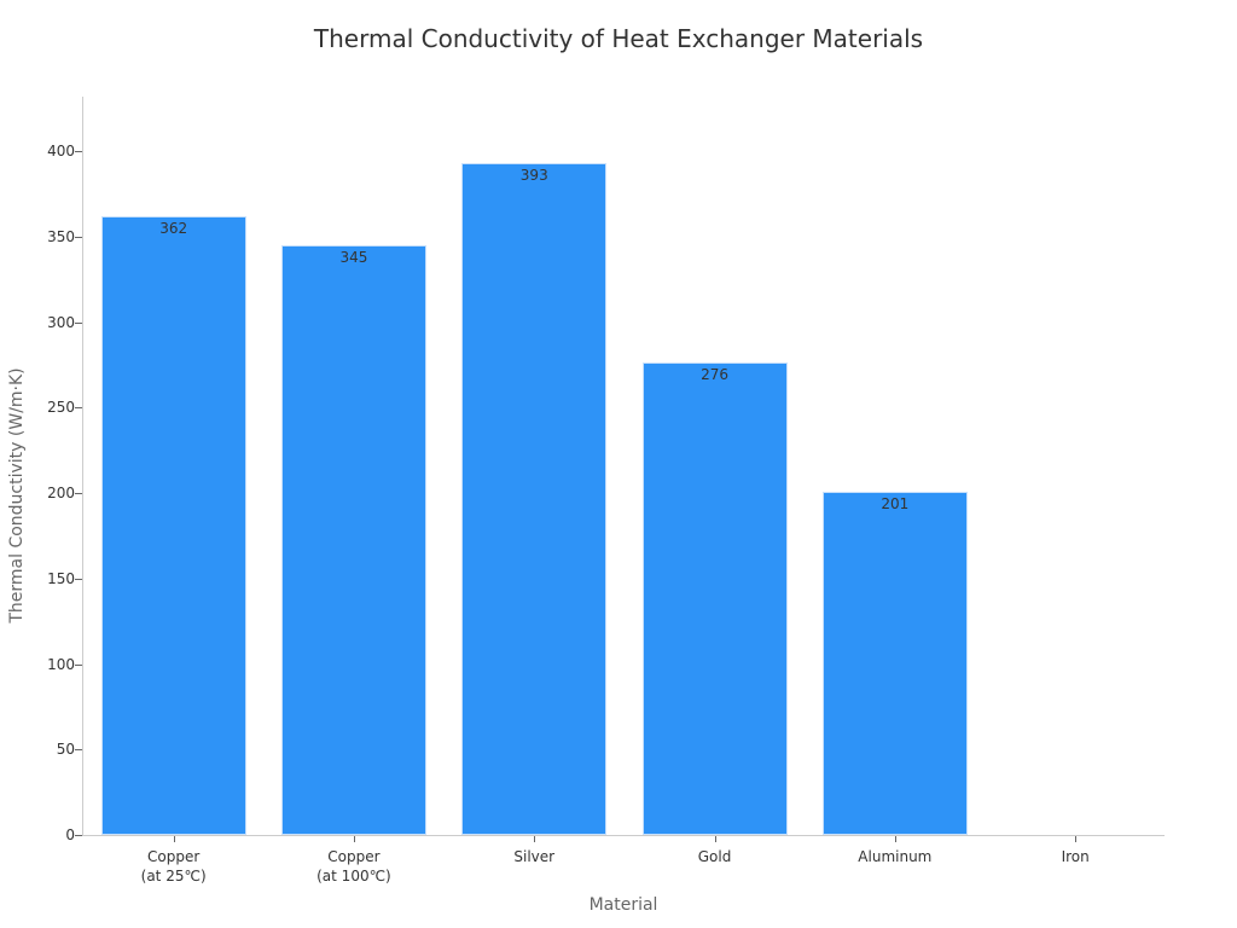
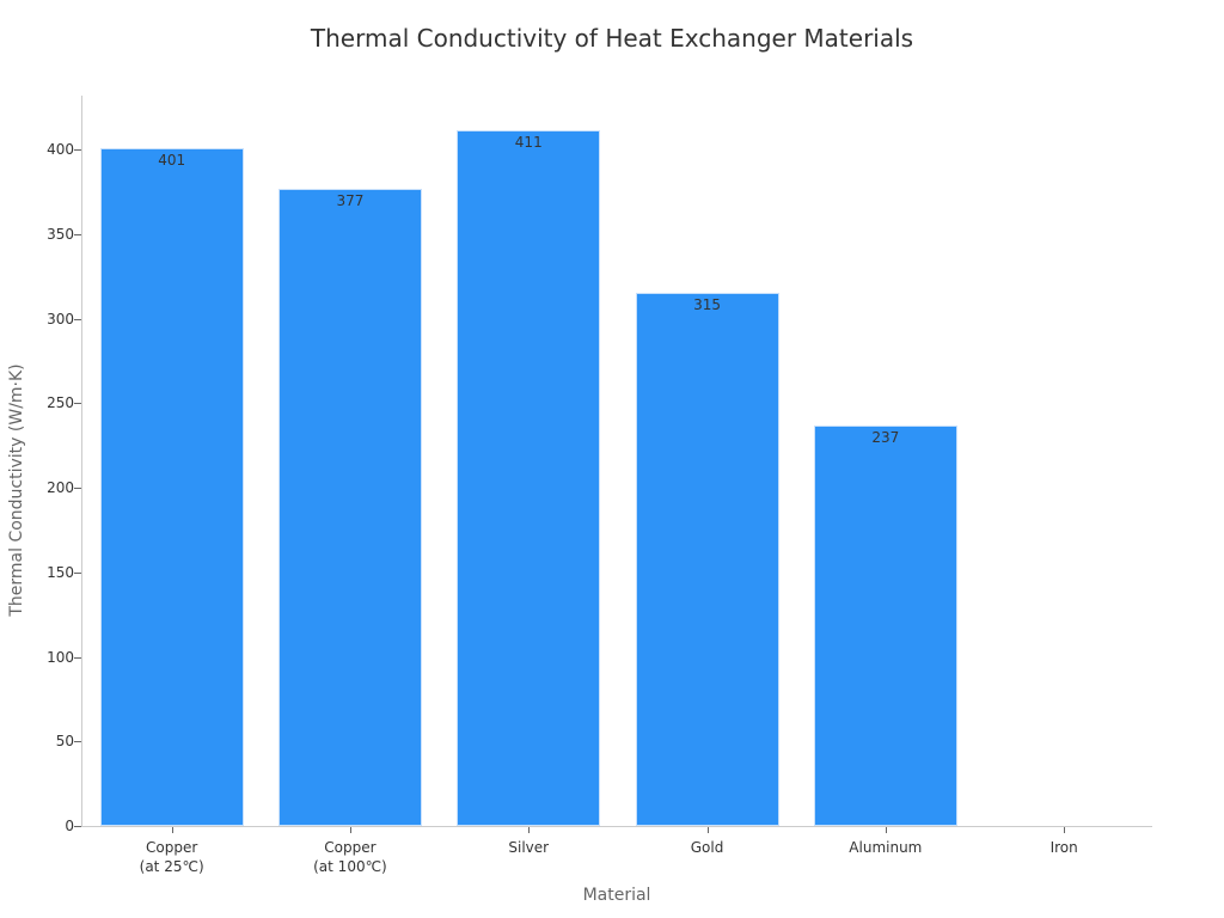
Copper (at 25℃): 362 -> 401
Copper (at 100℃): 345 -> 377
Silver: 393 -> 411
Gold: 276 -> 315
Aluminum: 201 -> 237
